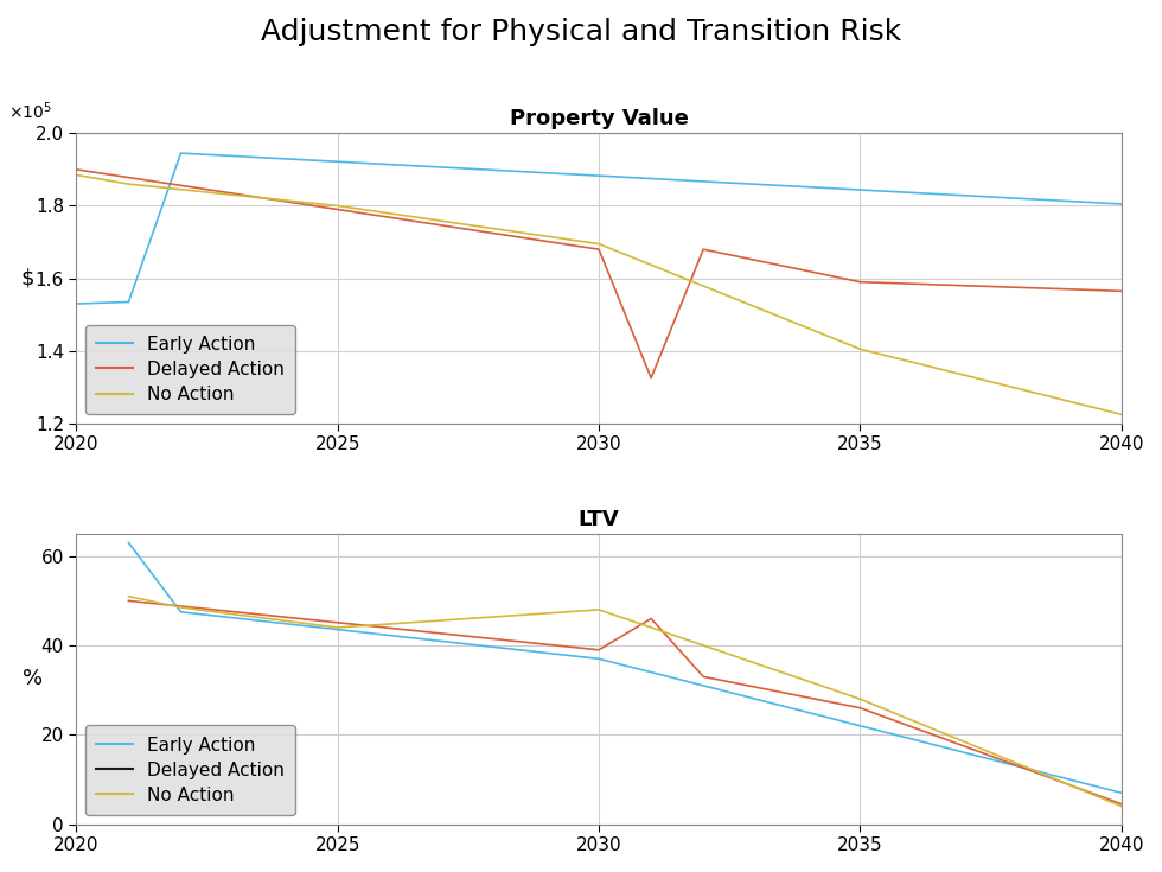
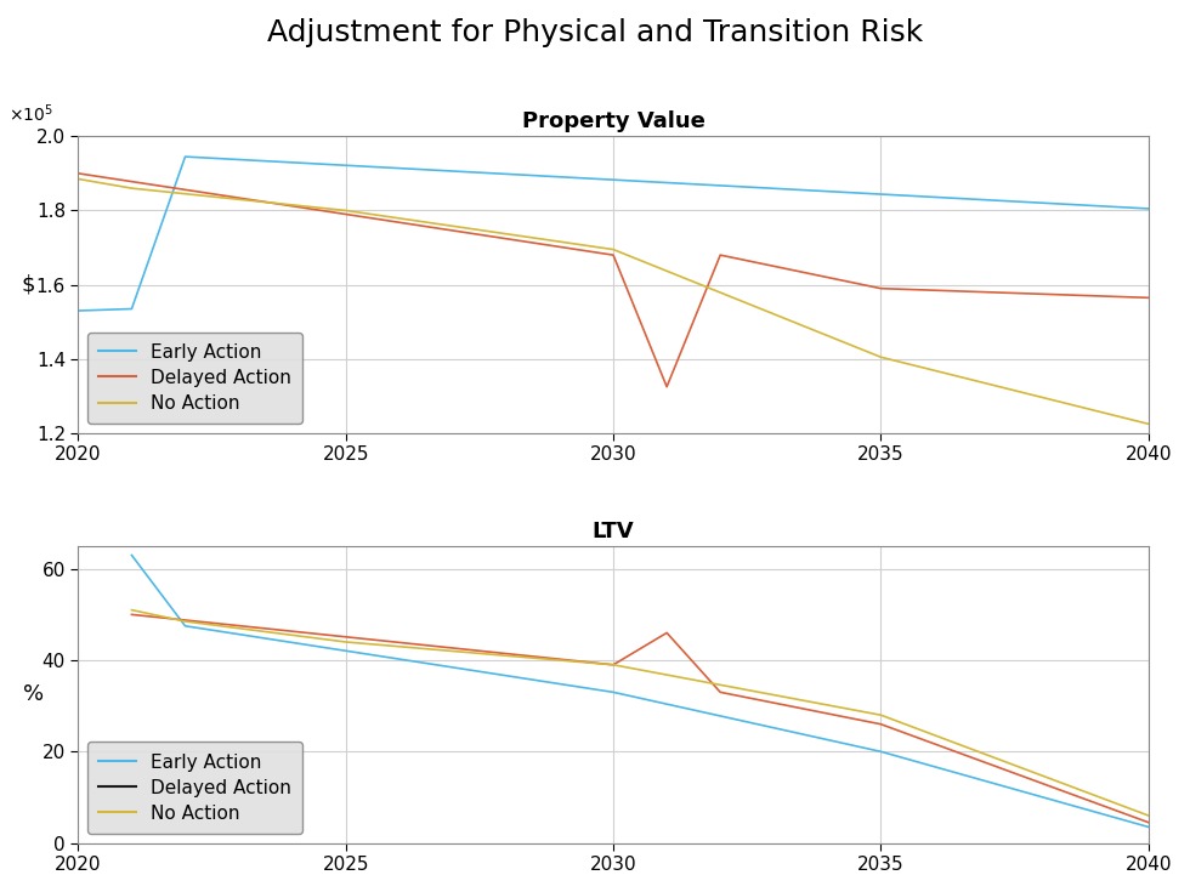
LTV/Early Action/2030: 37.0 -> 33.0
LTV/No Action/2030: 48.0 -> 39.0
LTV/Early Action/2035: 22.0 -> 20.0
LTV/Early Action/2040: 7.0 -> 3.5
LTV/No Action/2040: 4.0 -> 6.0
